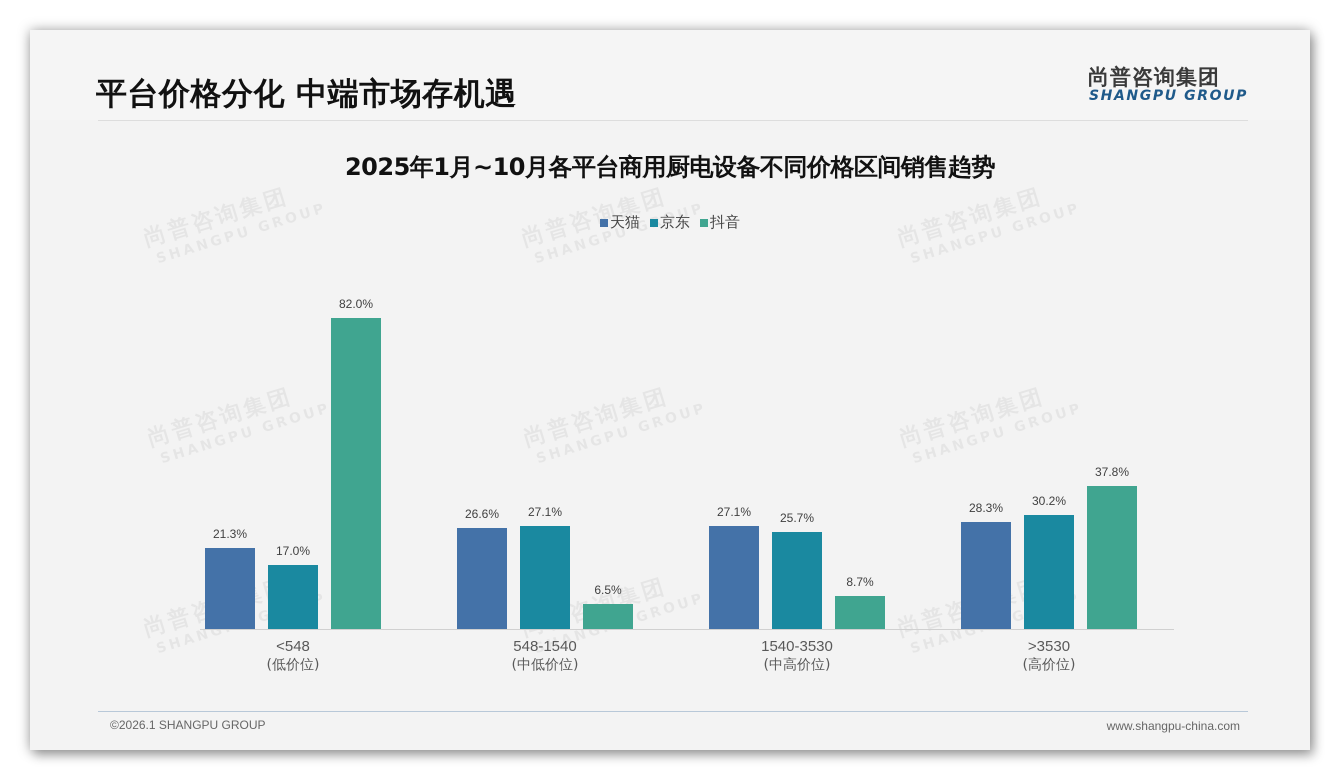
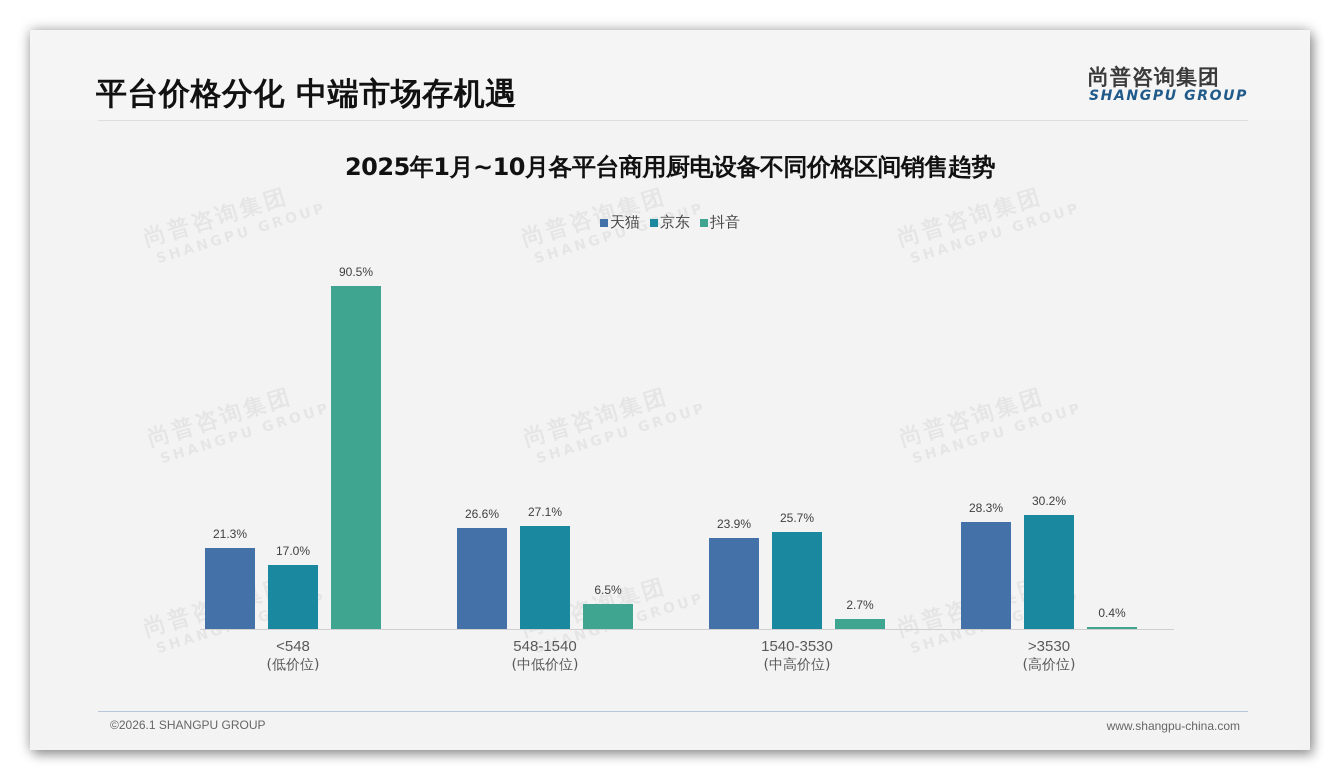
抖音/<548 (低价位): 82.0% -> 90.5%
天猫/1540-3530 (中高价位): 27.1% -> 23.9%
抖音/1540-3530 (中高价位): 8.7% -> 2.7%
抖音/>3530 (高价位): 37.8% -> 0.4%
